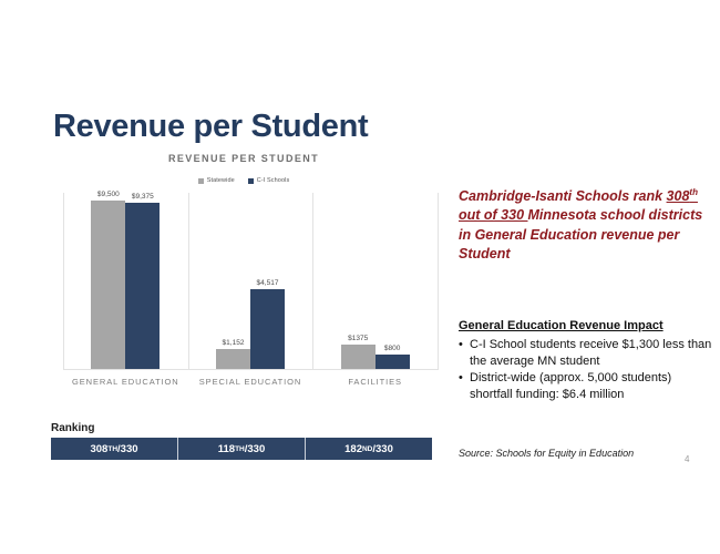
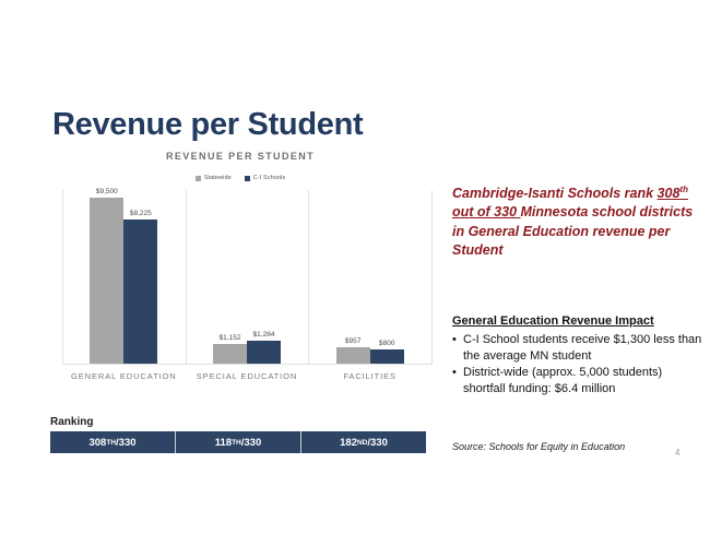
C-I Schools/GENERAL EDUCATION: $9,375 -> $8,225
C-I Schools/SPECIAL EDUCATION: $4,517 -> $1,284
Statewide/FACILITIES: $1375 -> $957
